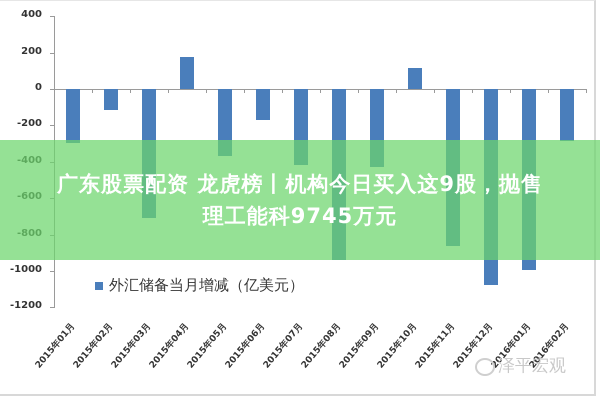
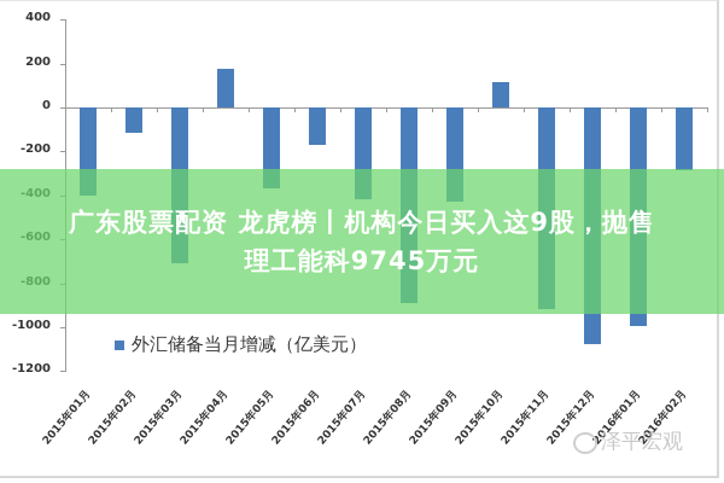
2015年01月: -290 -> -400
2015年08月: -940 -> -890
2015年11月: -860 -> -920
